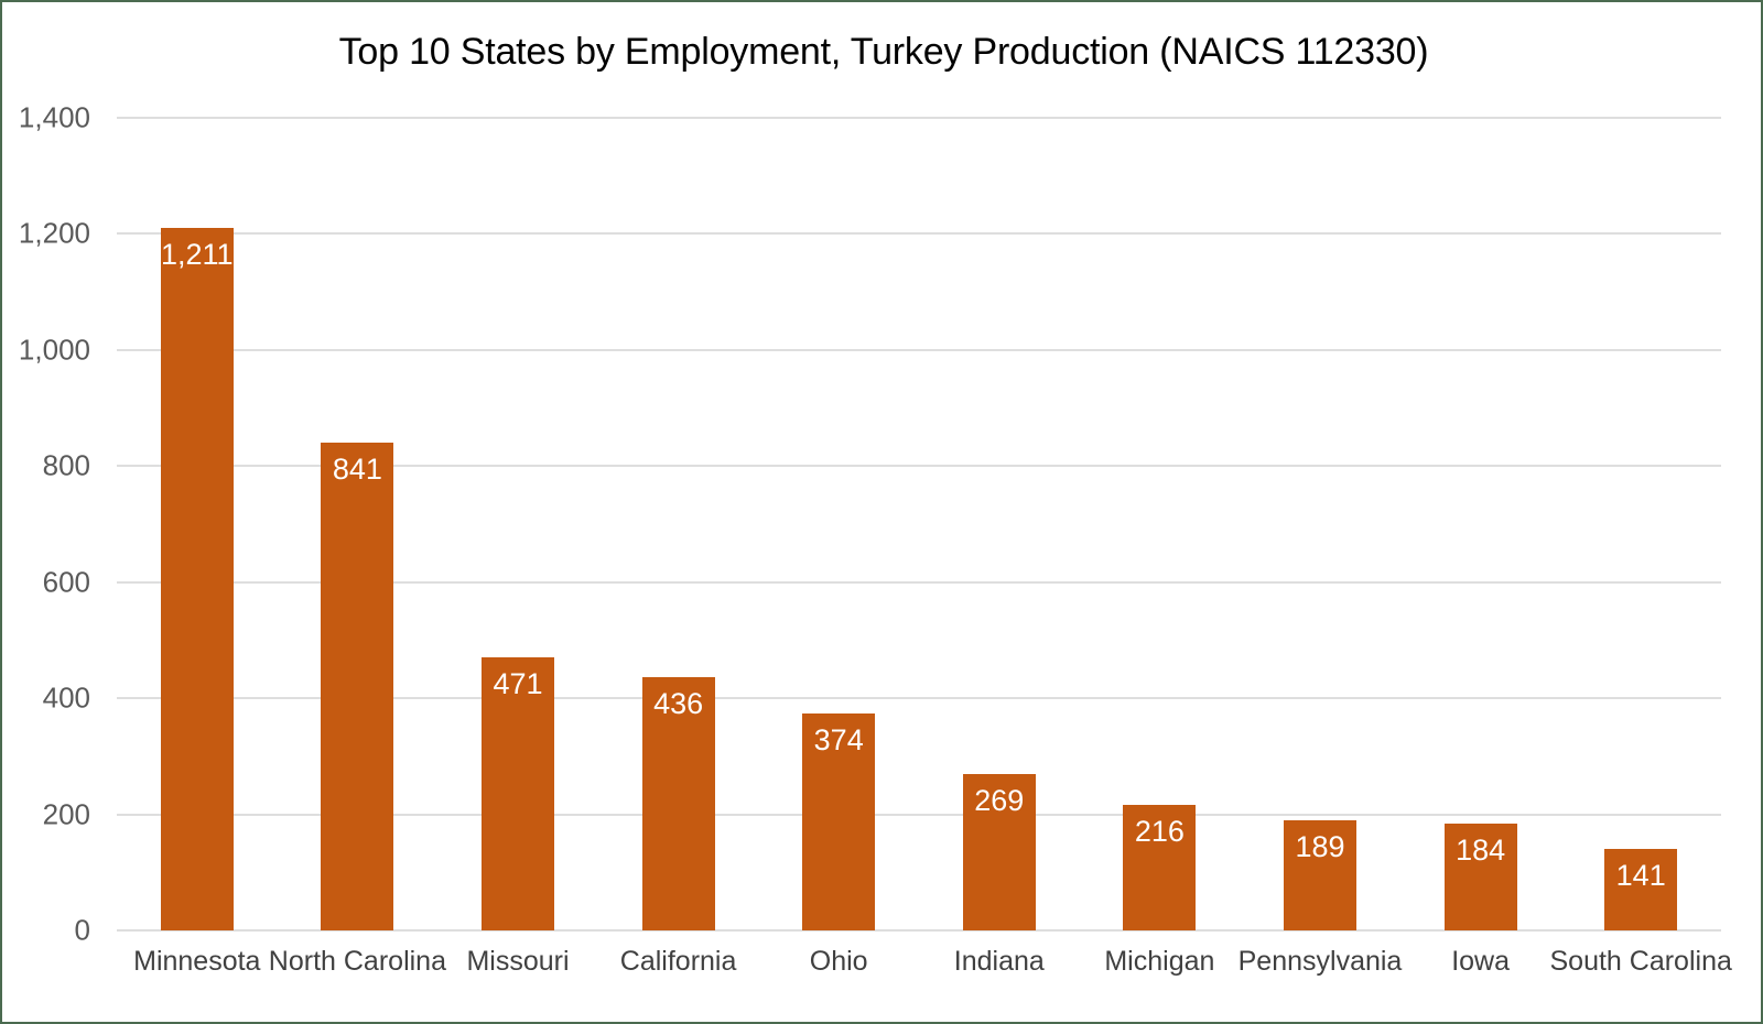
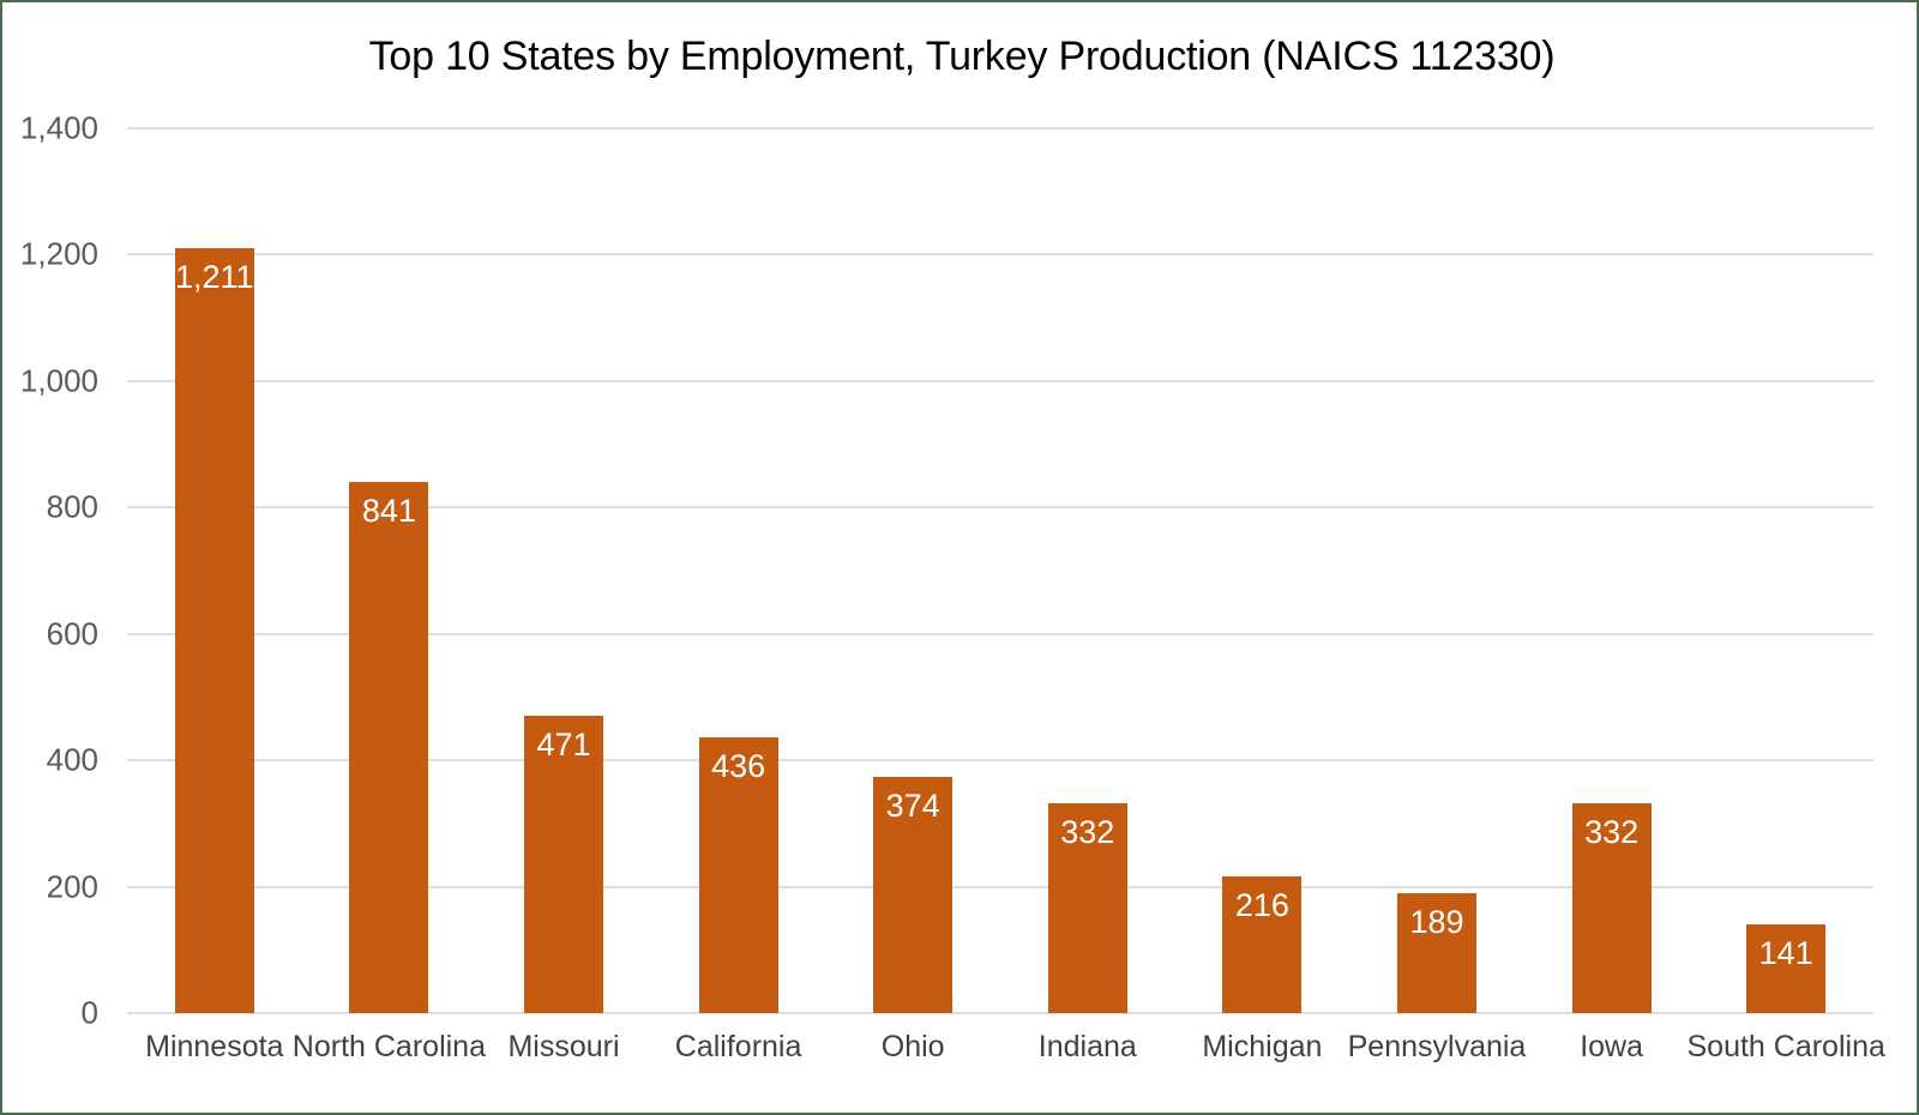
Indiana: 269 -> 332
Iowa: 184 -> 332
